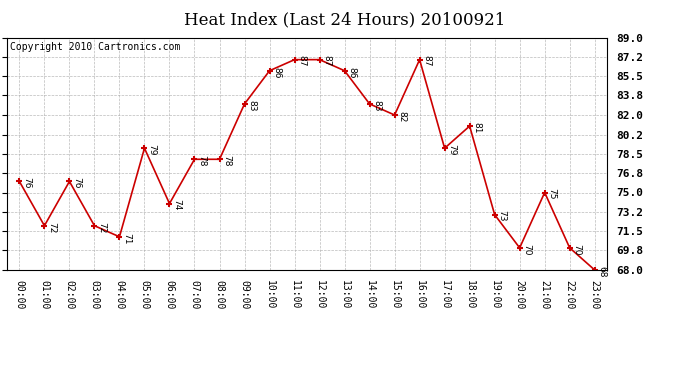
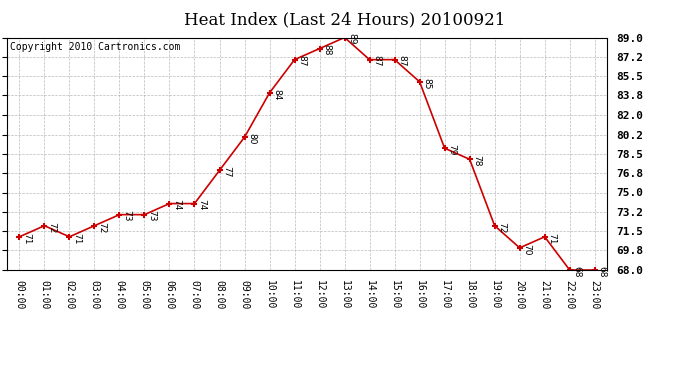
00:00: 76 -> 71
02:00: 76 -> 71
04:00: 71 -> 73
05:00: 79 -> 73
07:00: 78 -> 74
08:00: 78 -> 77
09:00: 83 -> 80
10:00: 86 -> 84
12:00: 87 -> 88
13:00: 86 -> 89
14:00: 83 -> 87
15:00: 82 -> 87
16:00: 87 -> 85
18:00: 81 -> 78
19:00: 73 -> 72
21:00: 75 -> 71
22:00: 70 -> 68
